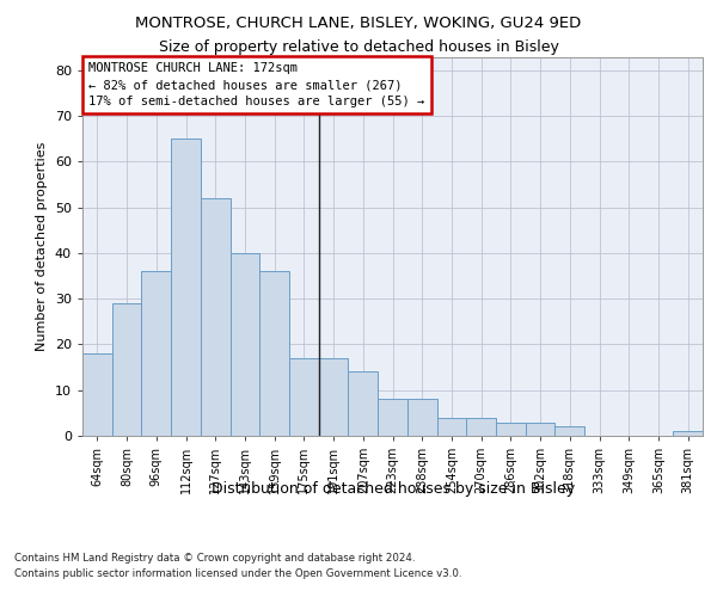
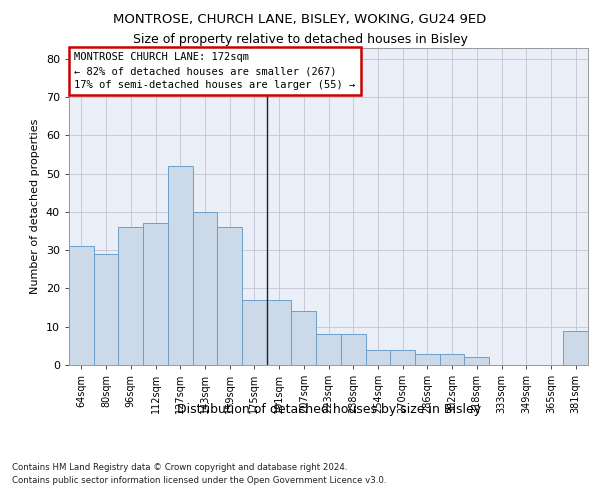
64sqm: 18 -> 31
112sqm: 65 -> 37
381sqm: 1 -> 9
